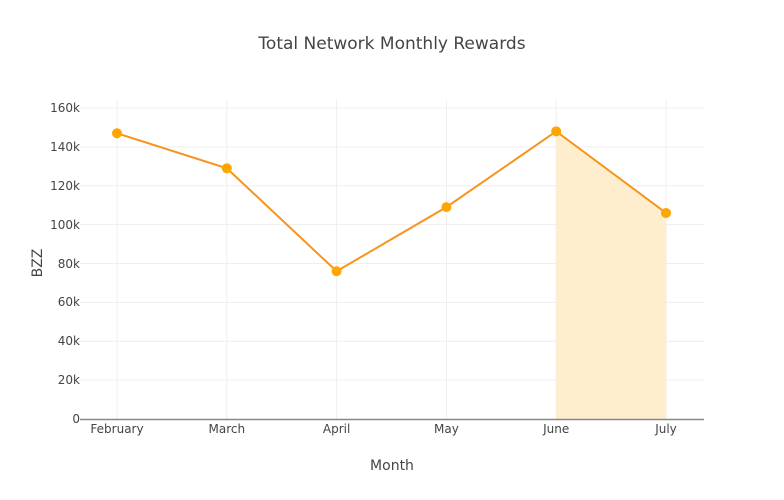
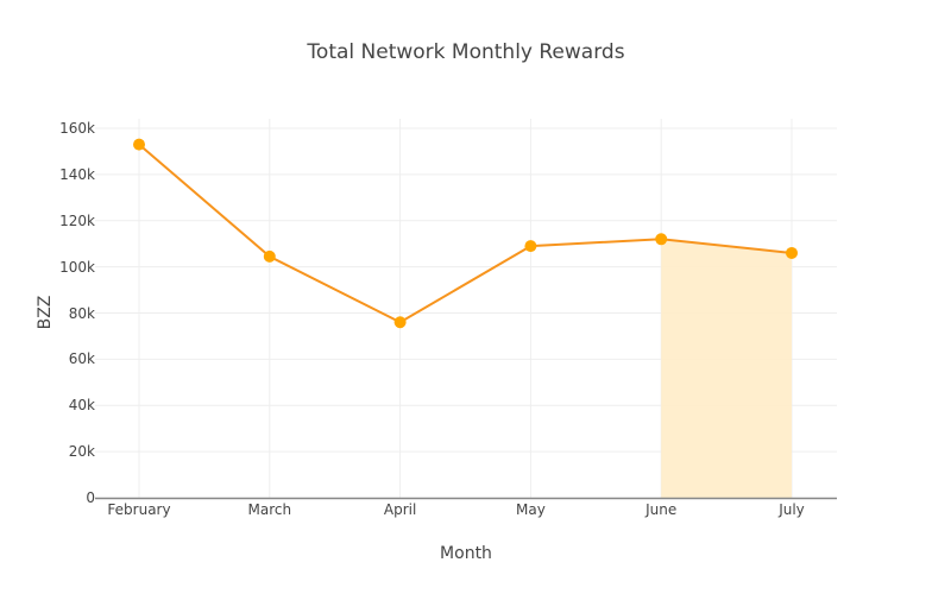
February: 147k -> 153k
March: 129k -> 104k
June: 148k -> 112k
